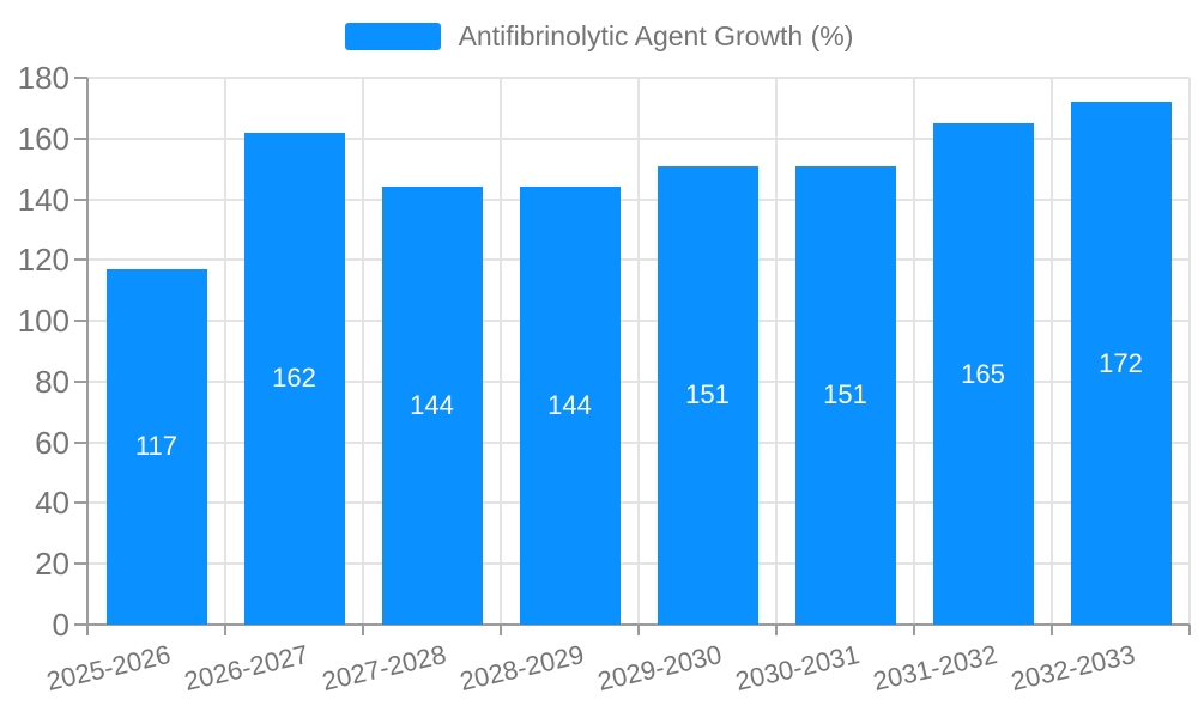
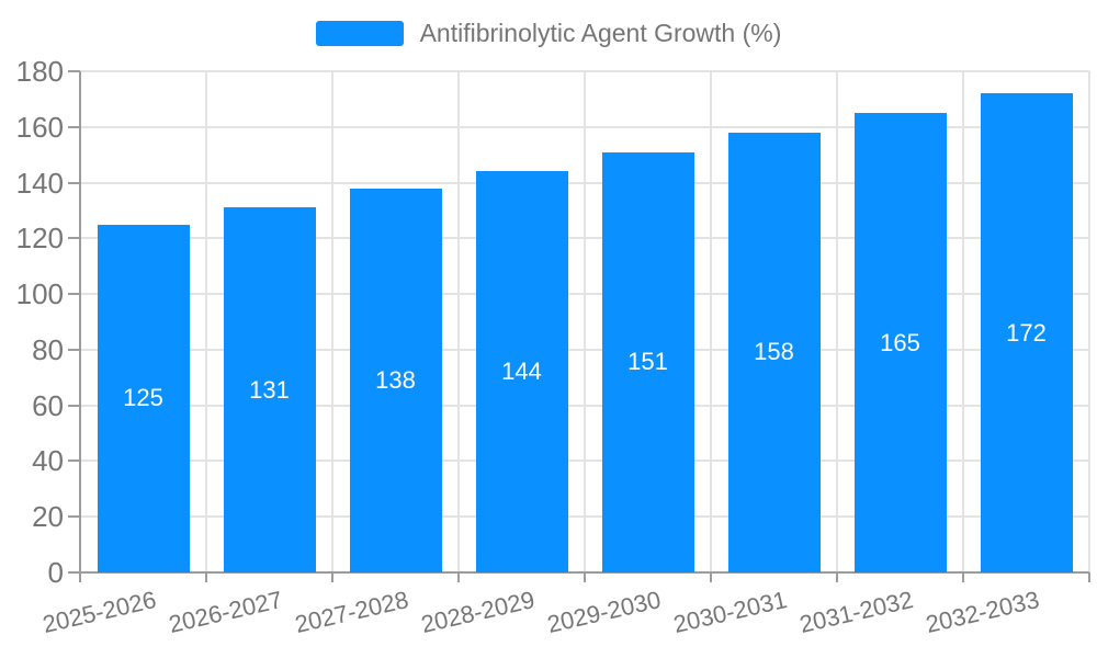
2025-2026: 117 -> 125
2026-2027: 162 -> 131
2027-2028: 144 -> 138
2030-2031: 151 -> 158
